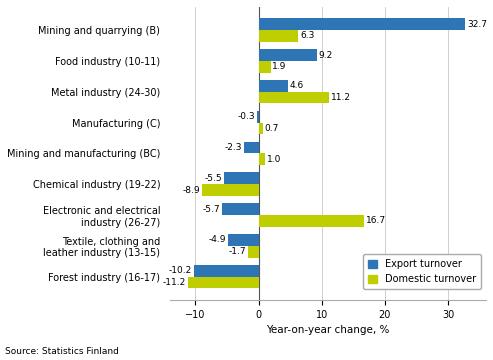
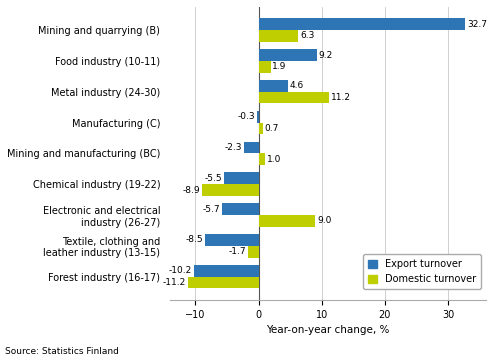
Domestic turnover/Electronic and electrical industry (26-27): 16.7 -> 9.0
Export turnover/Textile, clothing and leather industry (13-15): -4.9 -> -8.5
